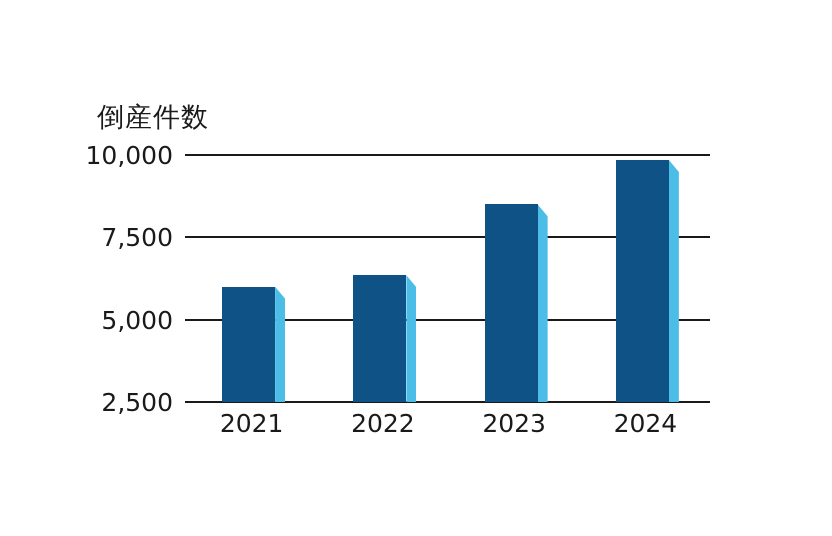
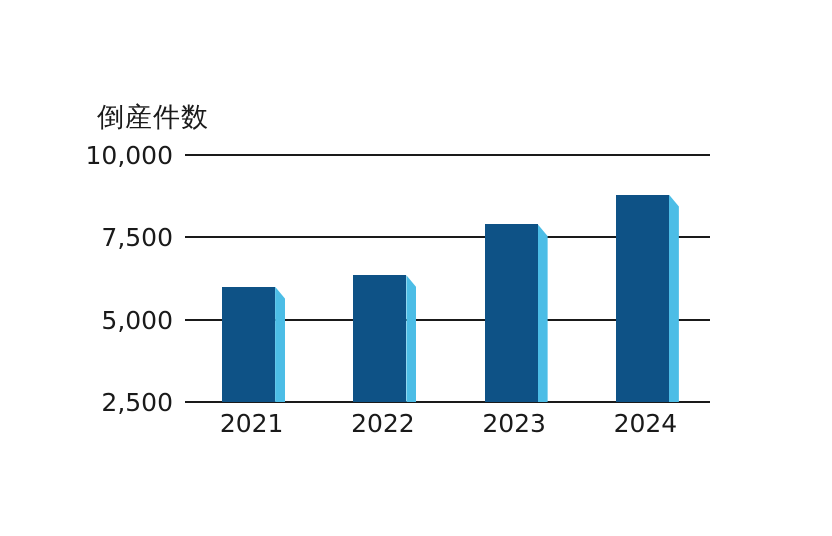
2023: 8500 -> 7900
2024: 9800 -> 8800
